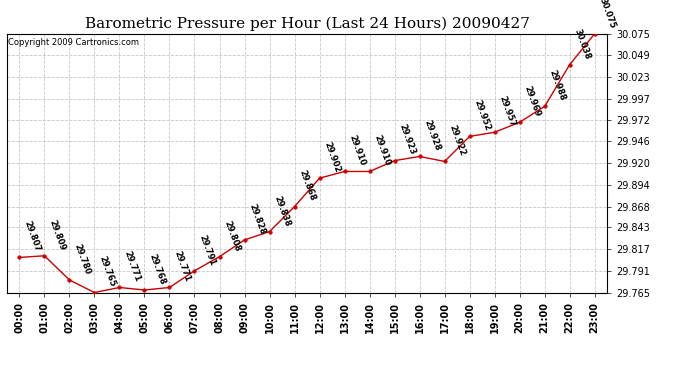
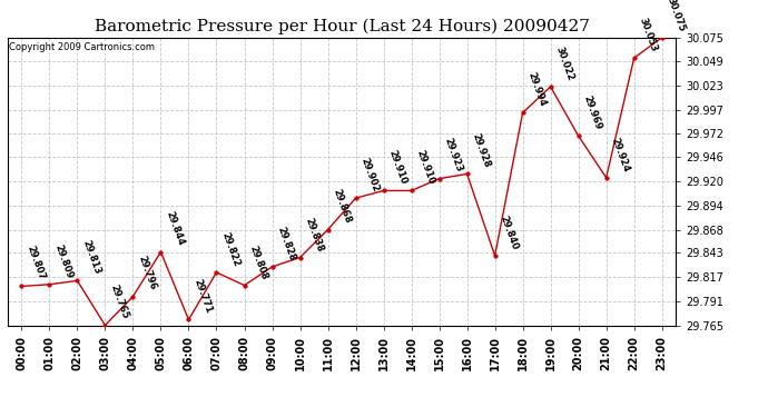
02:00: 29.780 -> 29.813
04:00: 29.771 -> 29.796
05:00: 29.768 -> 29.844
07:00: 29.791 -> 29.822
17:00: 29.922 -> 29.840
18:00: 29.952 -> 29.994
19:00: 29.957 -> 30.022
21:00: 29.988 -> 29.924
22:00: 30.038 -> 30.053
